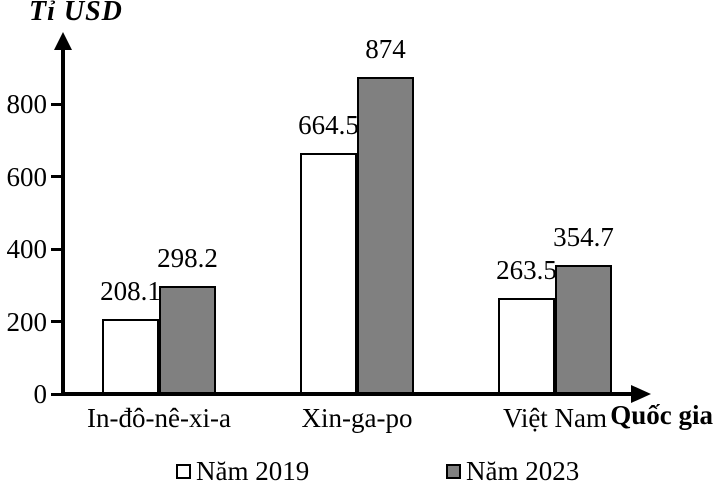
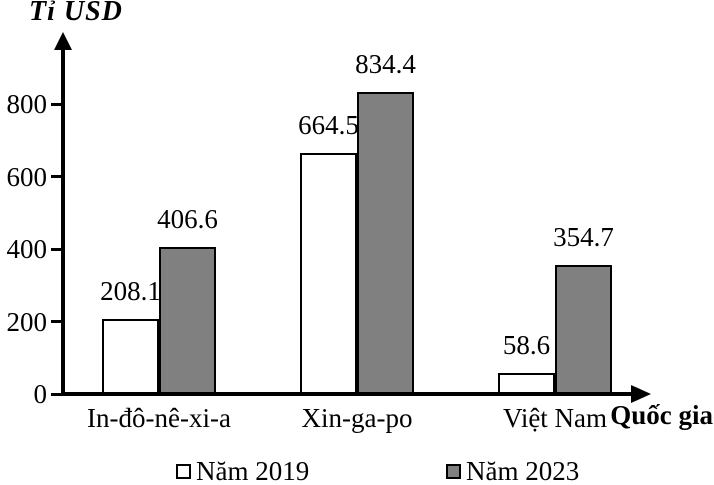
Năm 2023/In-đô-nê-xi-a: 298.2 -> 406.6
Năm 2023/Xin-ga-po: 874 -> 834.4
Năm 2019/Việt Nam: 263.5 -> 58.6
